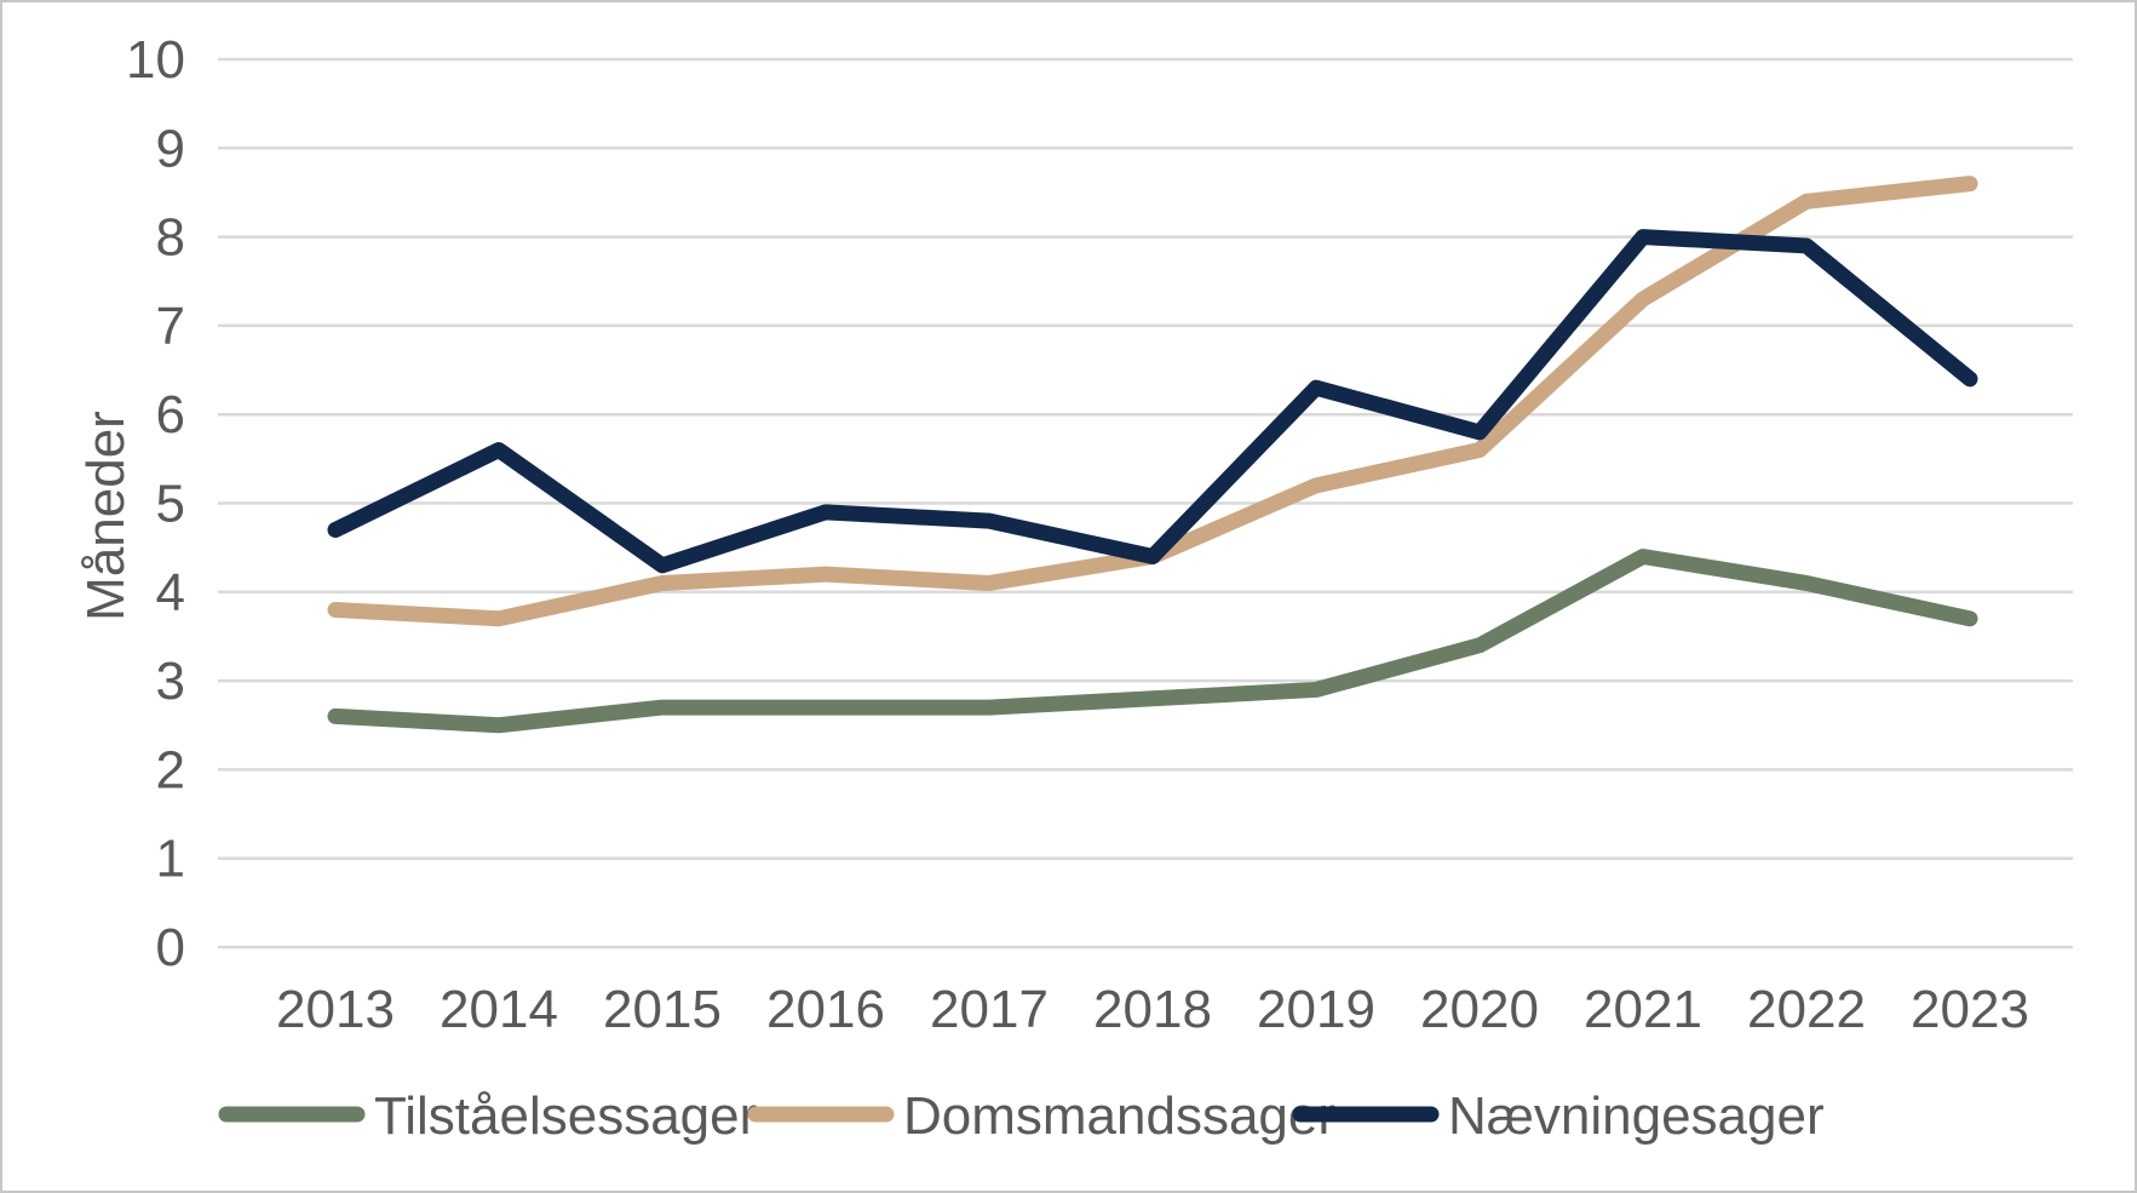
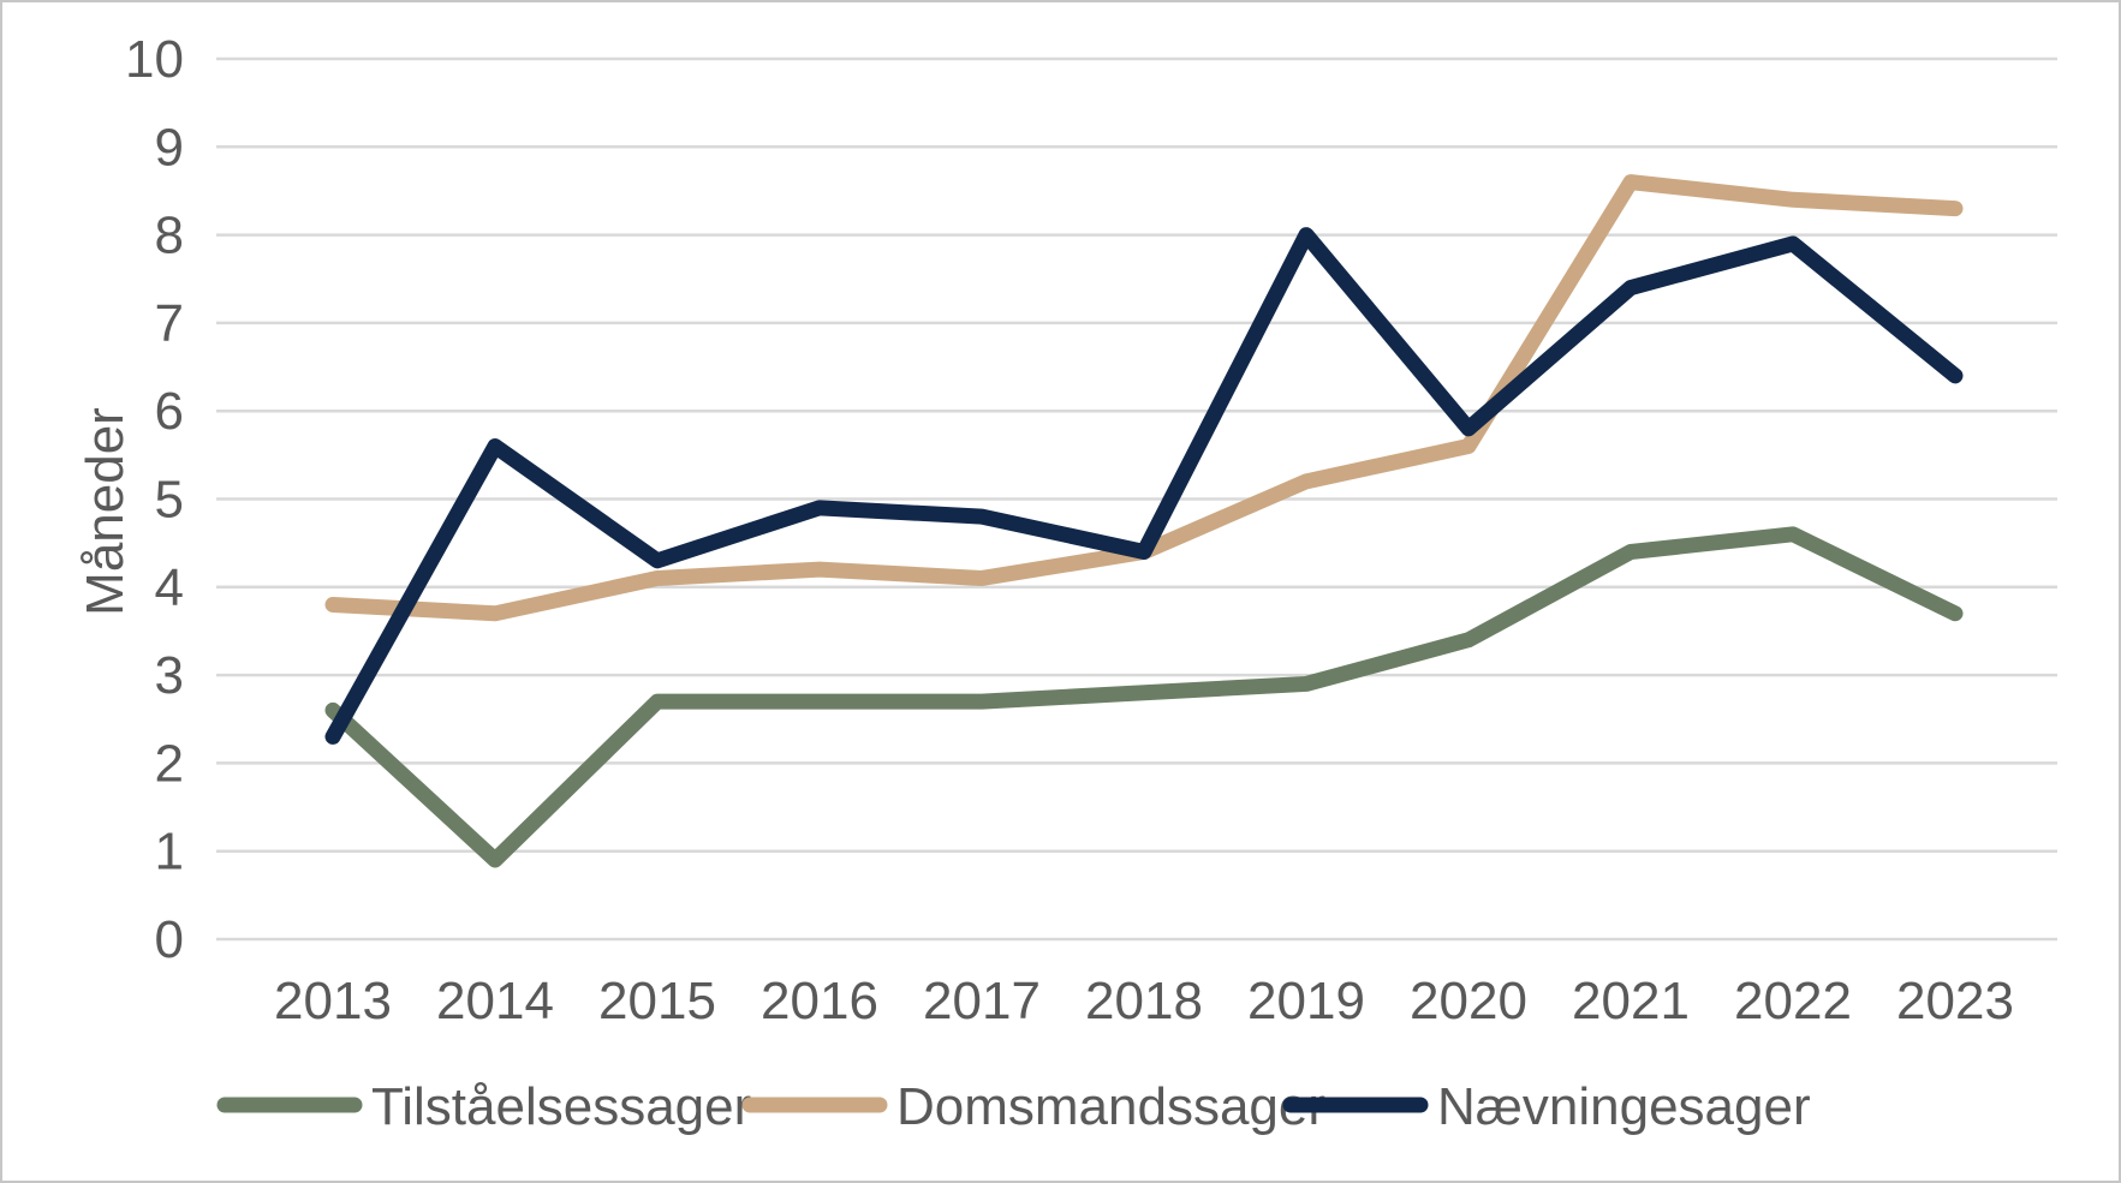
Nævningesager/2013: 4.7 -> 2.3
Tilståelsessager/2014: 2.5 -> 0.9
Nævningesager/2019: 6.3 -> 8.0
Domsmandssager/2021: 7.3 -> 8.6
Nævningesager/2021: 8.0 -> 7.4
Tilståelsessager/2022: 4.1 -> 4.6
Domsmandssager/2023: 8.6 -> 8.3
